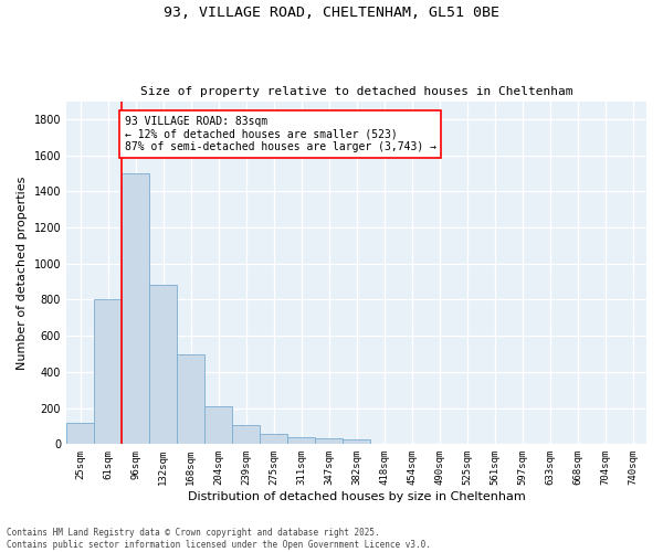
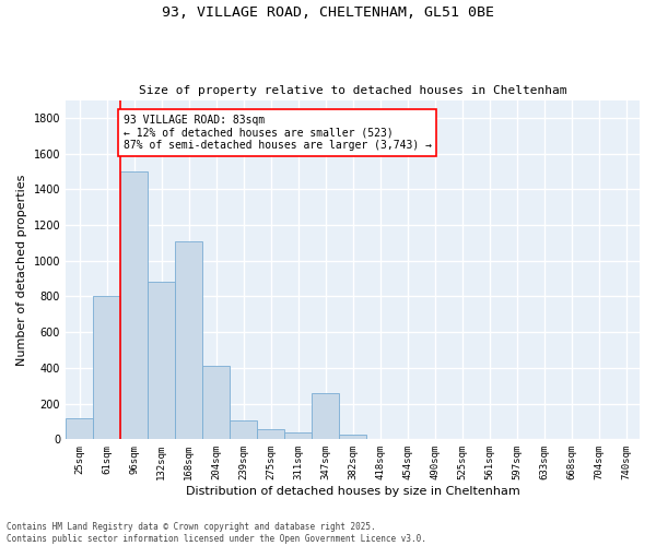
168sqm: 500 -> 1110
204sqm: 210 -> 410
347sqm: 30 -> 260
